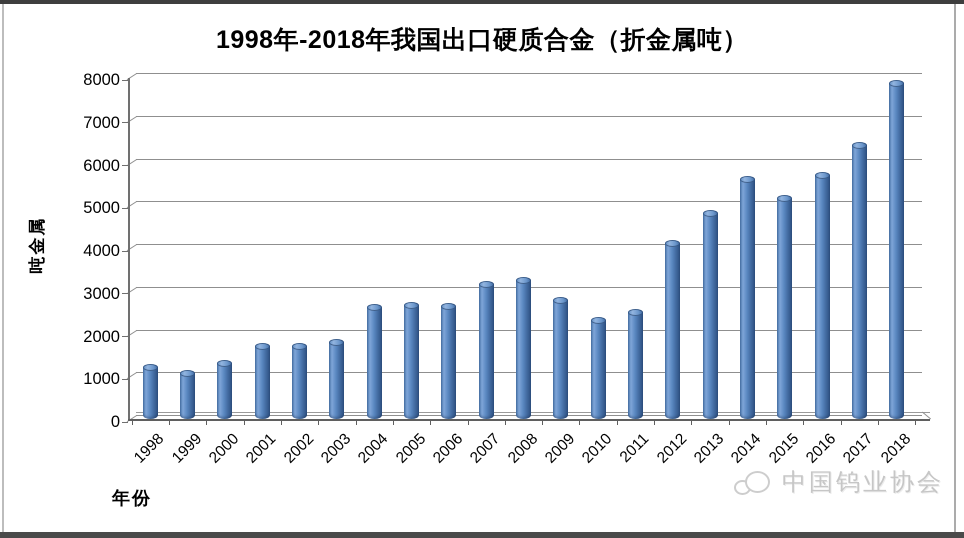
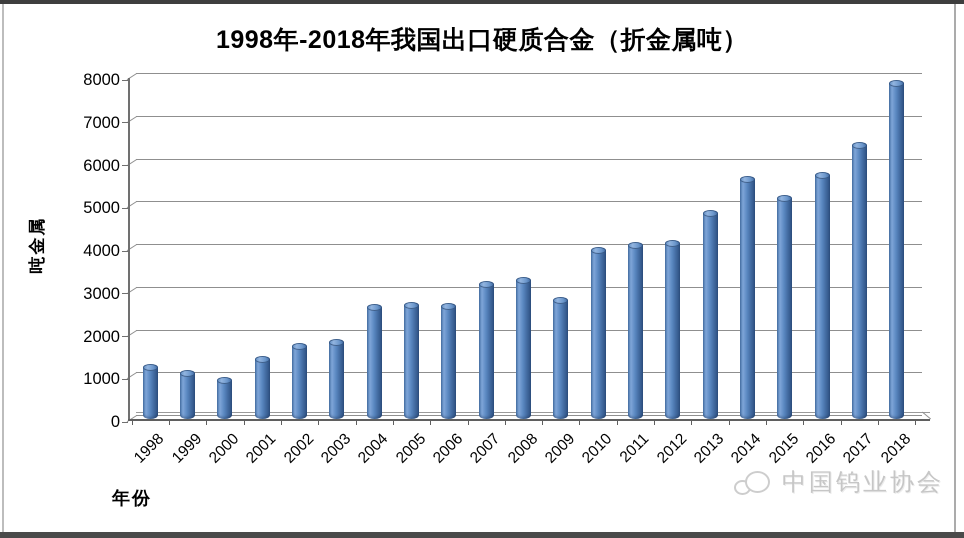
2000: 1300 -> 900
2001: 1700 -> 1400
2010: 2300 -> 4000
2011: 2500 -> 4000
